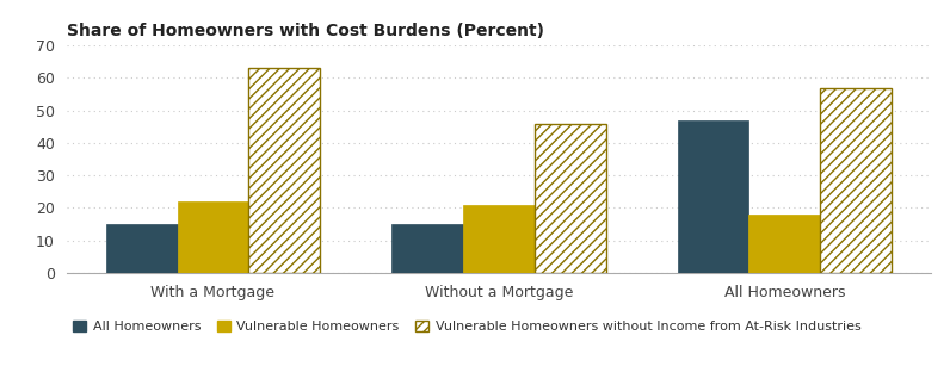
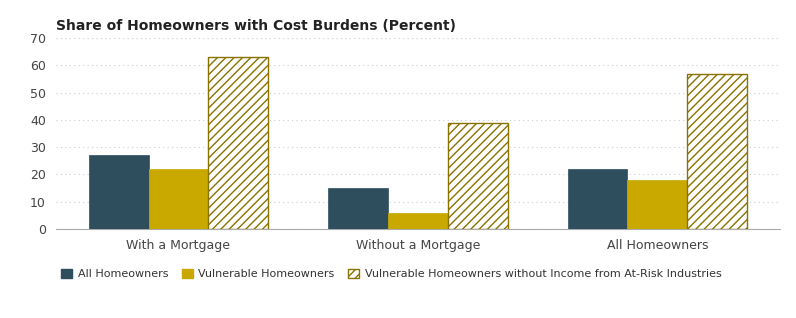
All Homeowners/With a Mortgage: 15 -> 27
Vulnerable Homeowners/Without a Mortgage: 21 -> 6
Vulnerable Homeowners without Income from At-Risk Industries/Without a Mortgage: 46 -> 39
All Homeowners/All Homeowners: 47 -> 22
